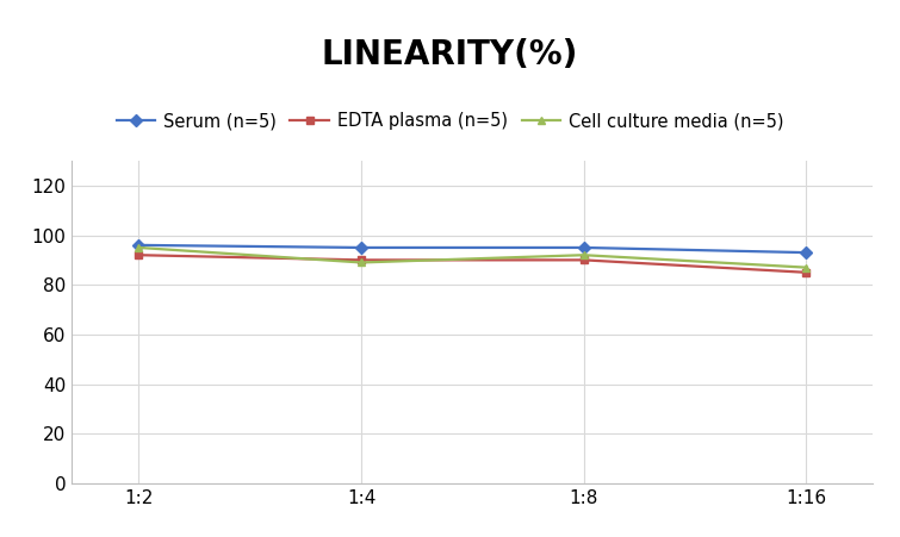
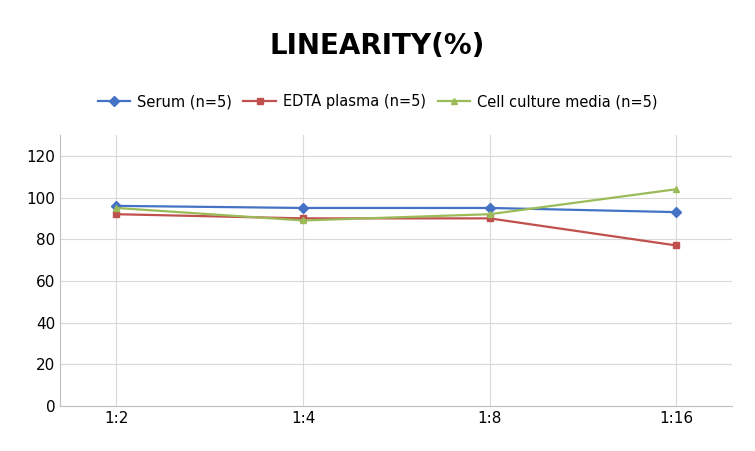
EDTA plasma (n=5)/1:16: 85 -> 77
Cell culture media (n=5)/1:16: 87 -> 104
